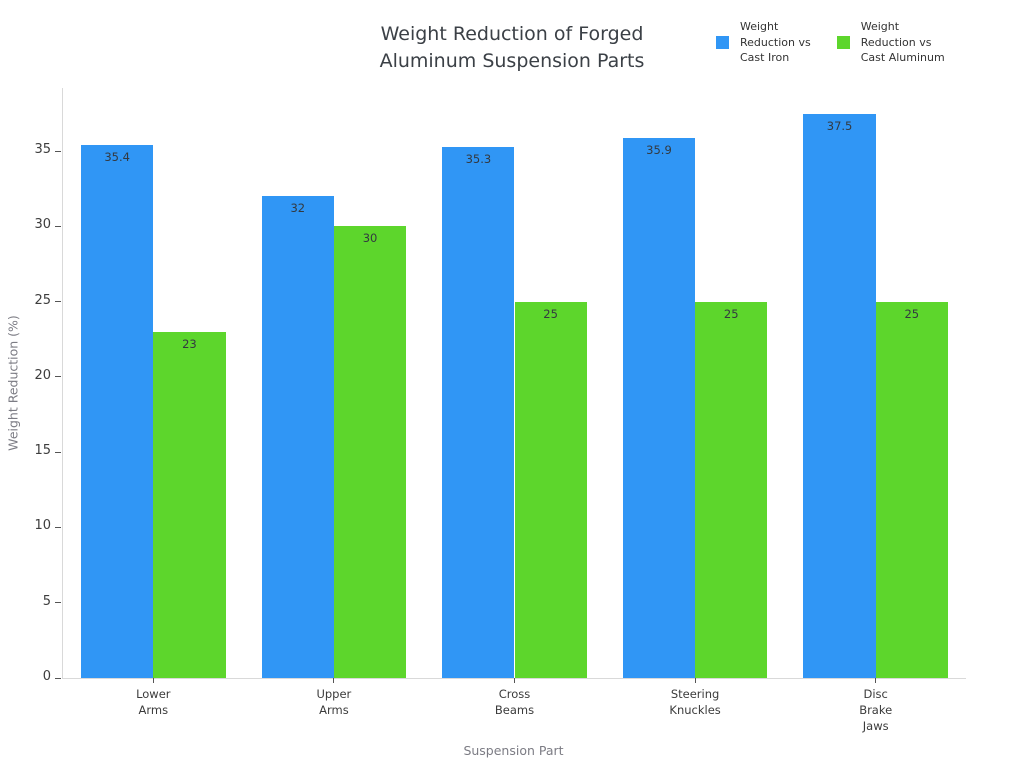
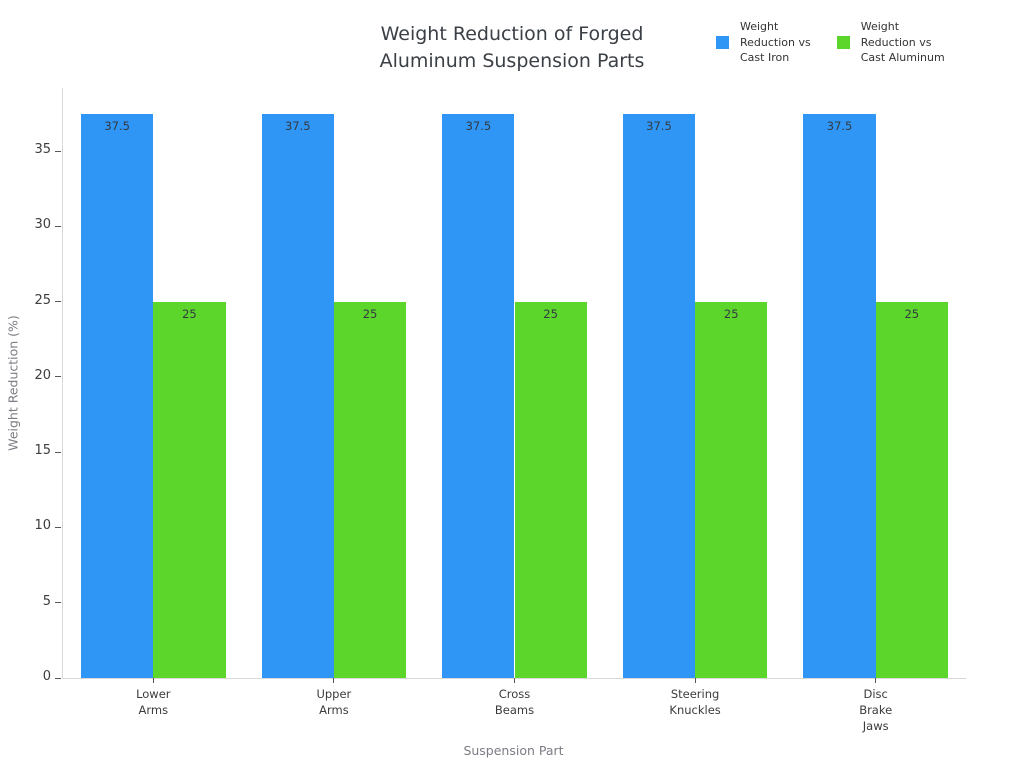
Weight Reduction vs Cast Iron/Lower Arms: 35.4 -> 37.5
Weight Reduction vs Cast Aluminum/Lower Arms: 23 -> 25
Weight Reduction vs Cast Iron/Upper Arms: 32 -> 37.5
Weight Reduction vs Cast Aluminum/Upper Arms: 30 -> 25
Weight Reduction vs Cast Iron/Cross Beams: 35.3 -> 37.5
Weight Reduction vs Cast Iron/Steering Knuckles: 35.9 -> 37.5
